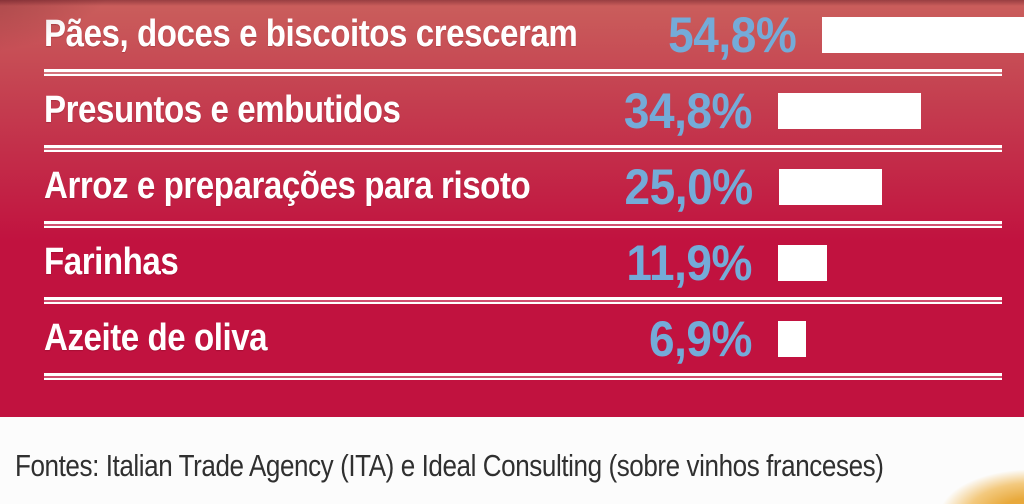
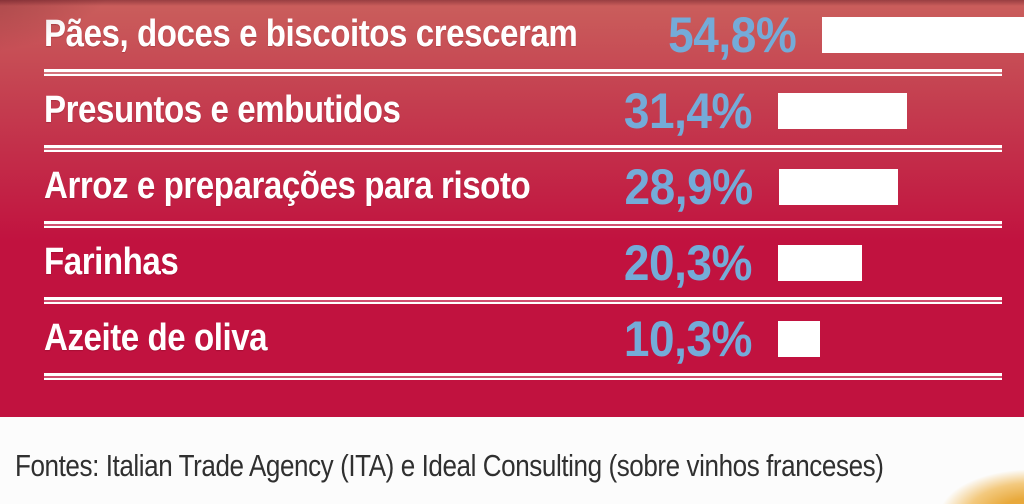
Presuntos e embutidos: 34,8% -> 31,4%
Arroz e preparações para risoto: 25,0% -> 28,9%
Farinhas: 11,9% -> 20,3%
Azeite de oliva: 6,9% -> 10,3%
